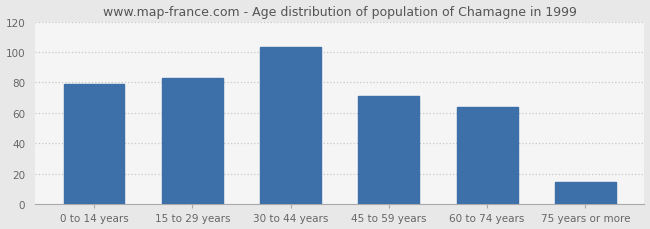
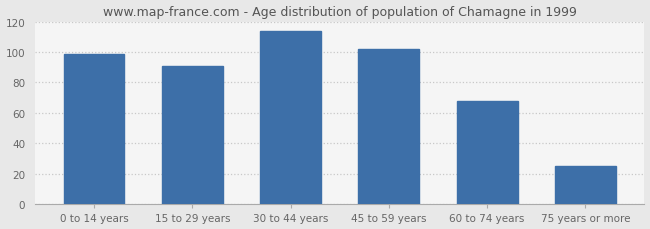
0 to 14 years: 79 -> 99
15 to 29 years: 83 -> 91
30 to 44 years: 103 -> 114
45 to 59 years: 71 -> 102
60 to 74 years: 64 -> 68
75 years or more: 15 -> 25
